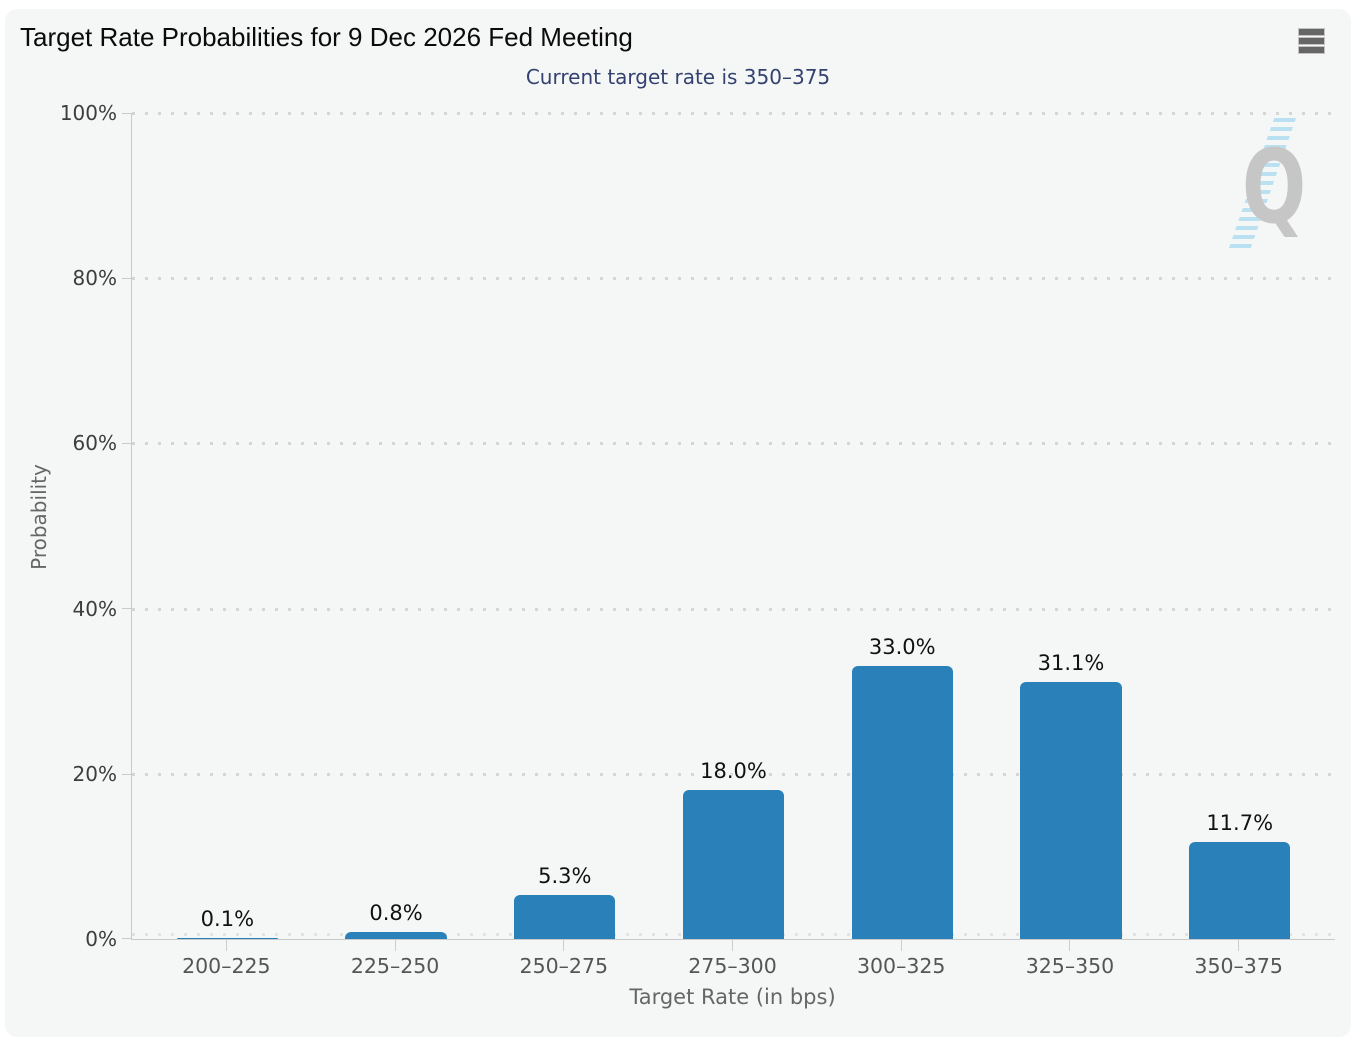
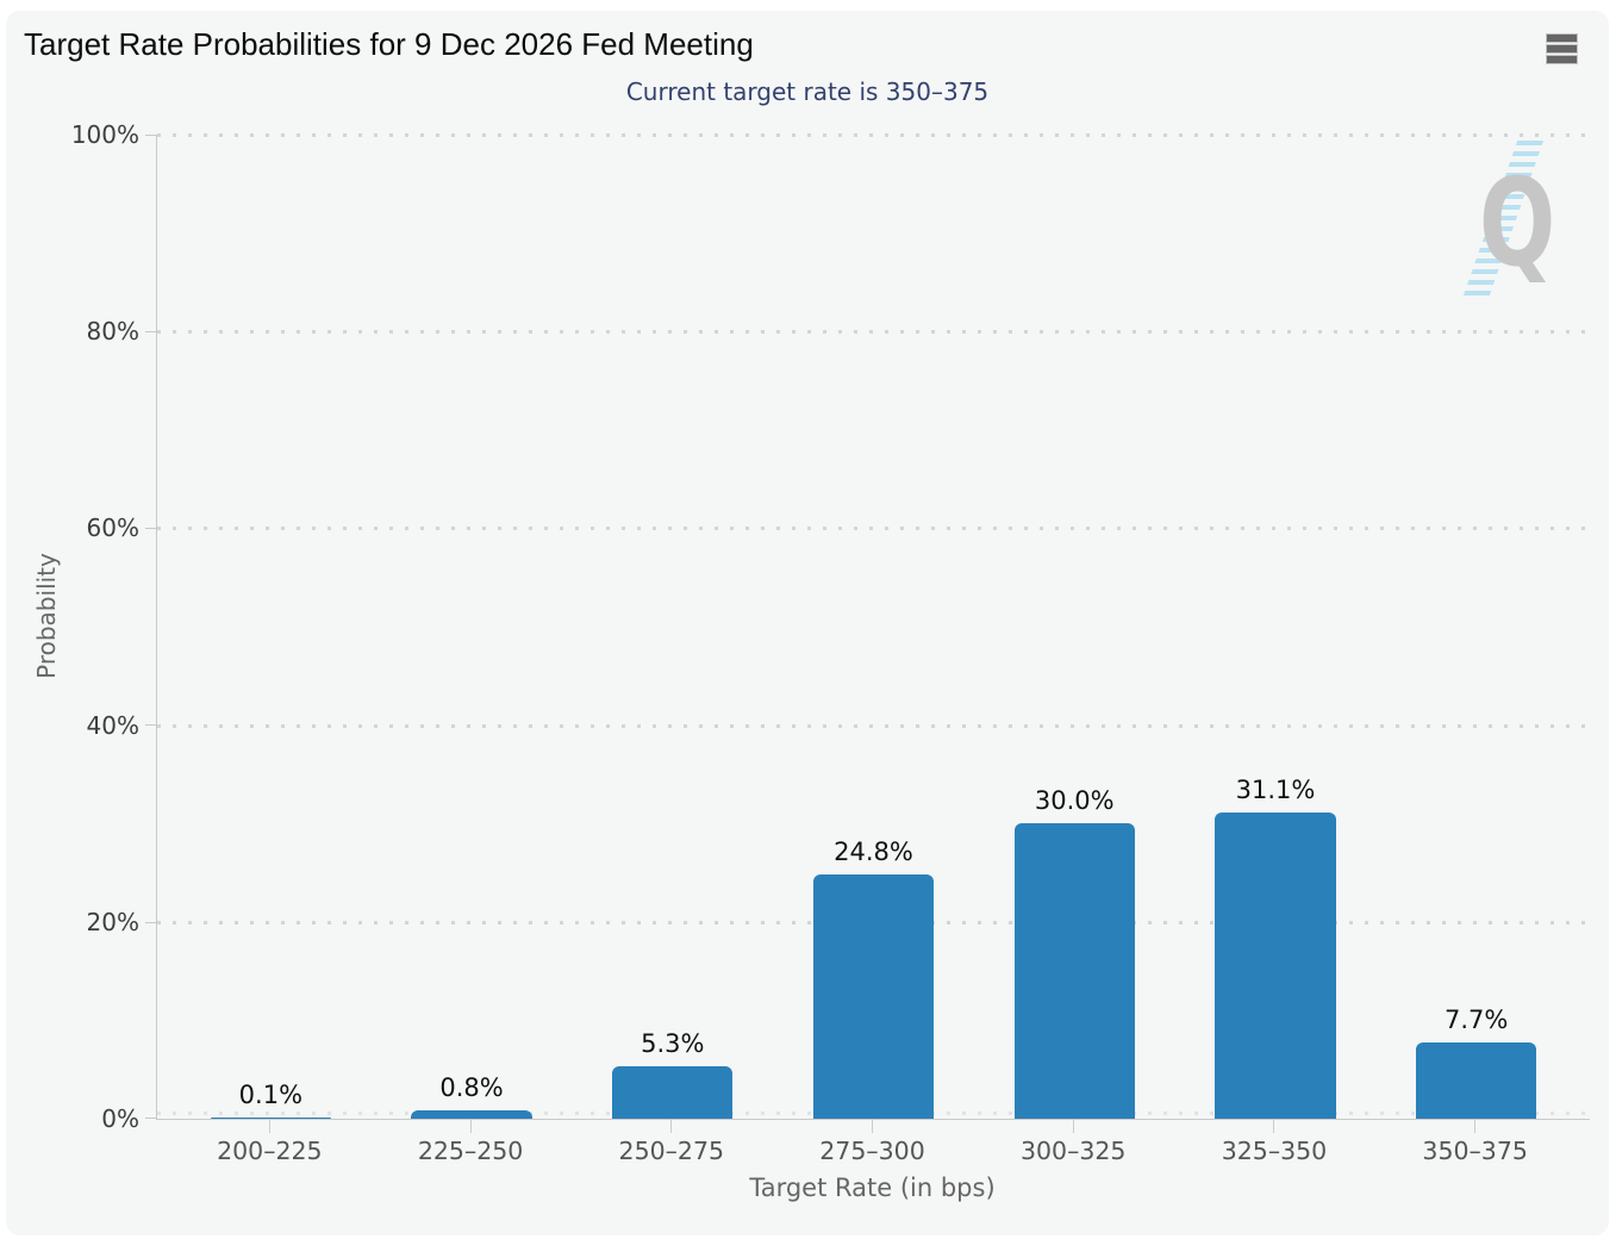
275–300: 18.0% -> 24.8%
300–325: 33.0% -> 30.0%
350–375: 11.7% -> 7.7%
